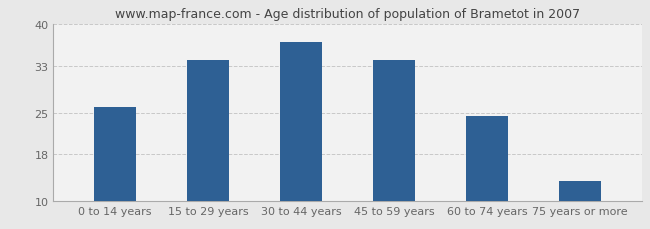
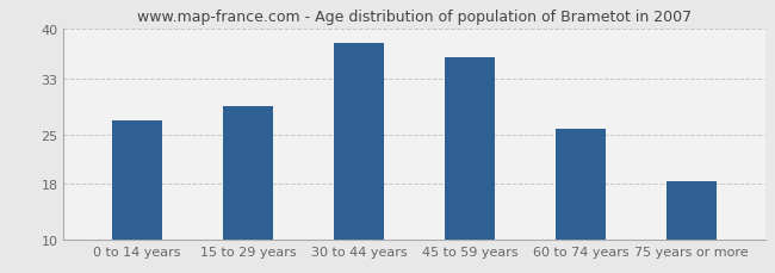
0 to 14 years: 26.0 -> 27.0
15 to 29 years: 34.0 -> 29.0
30 to 44 years: 37.0 -> 38.0
45 to 59 years: 34.0 -> 36.0
60 to 74 years: 24.5 -> 25.8
75 years or more: 13.5 -> 18.4
